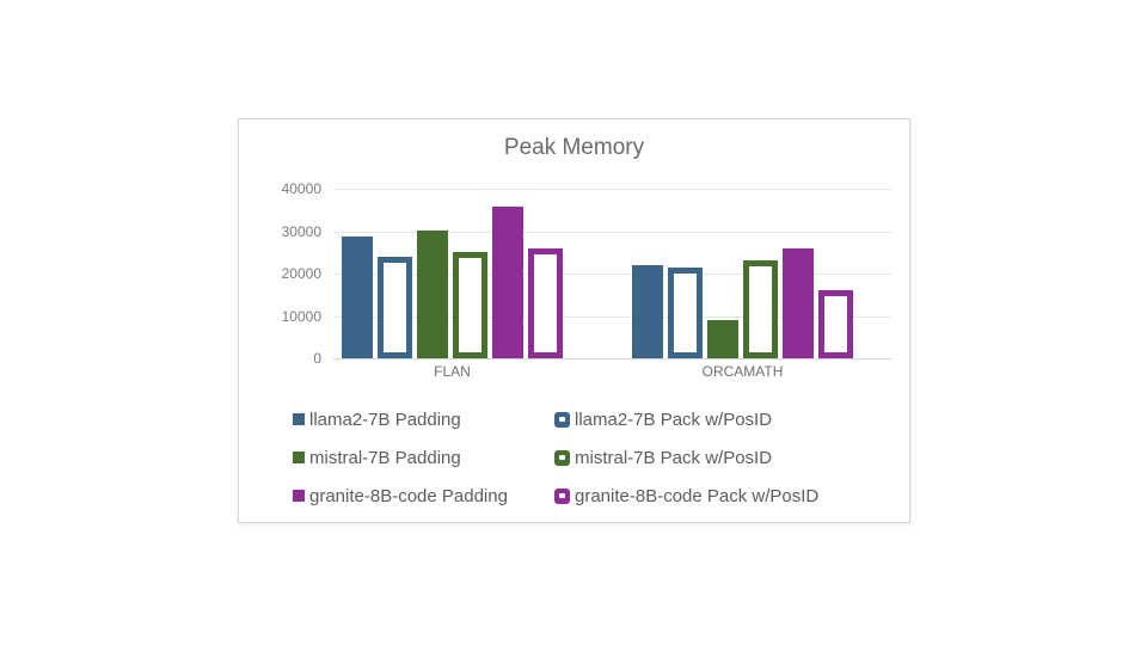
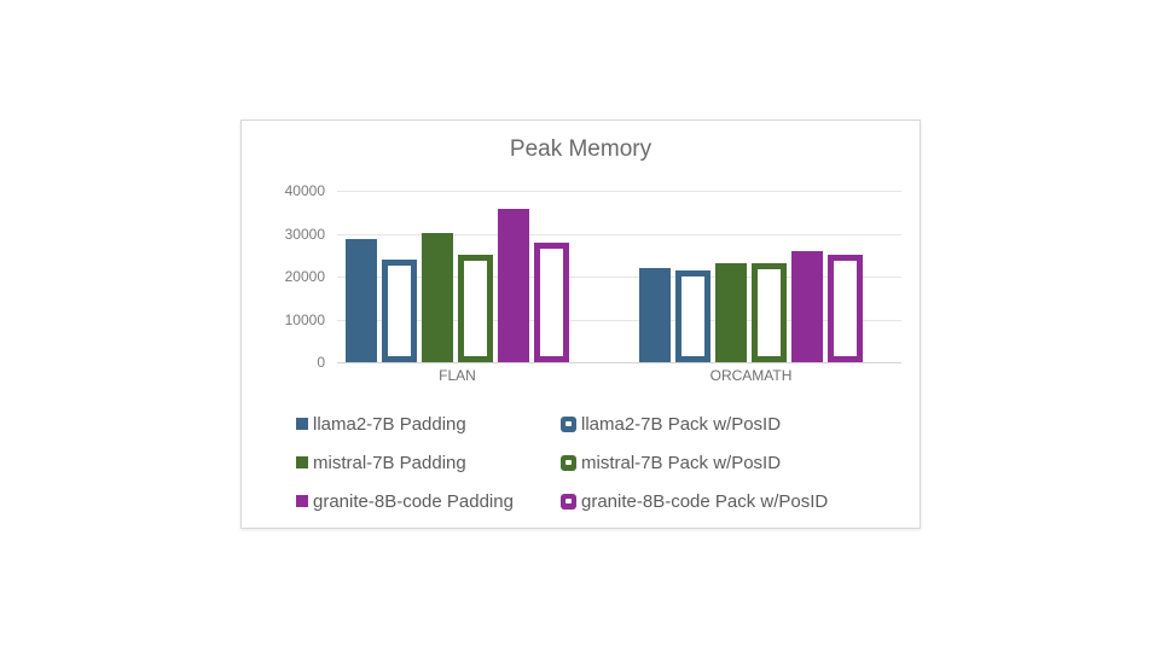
granite-8B-code Pack w/PosID/FLAN: 26000 -> 28000
mistral-7B Padding/ORCAMATH: 9000 -> 23000
granite-8B-code Pack w/PosID/ORCAMATH: 16000 -> 25000
